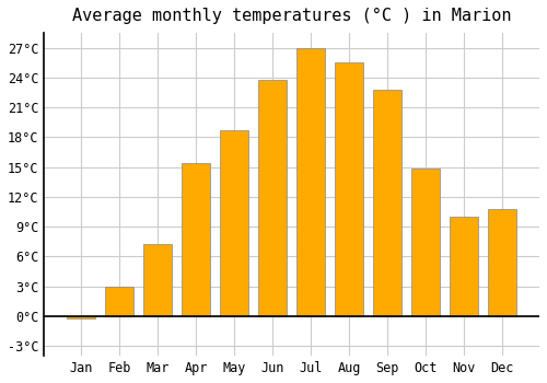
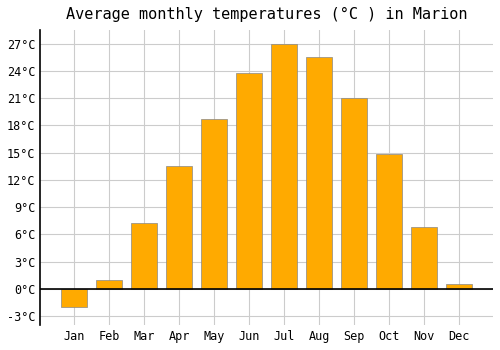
Jan: -0.2°C -> -2.0°C
Feb: 3.0°C -> 1.0°C
Apr: 15.4°C -> 13.5°C
Sep: 22.8°C -> 21.0°C
Nov: 10.0°C -> 6.8°C
Dec: 10.8°C -> 0.5°C
